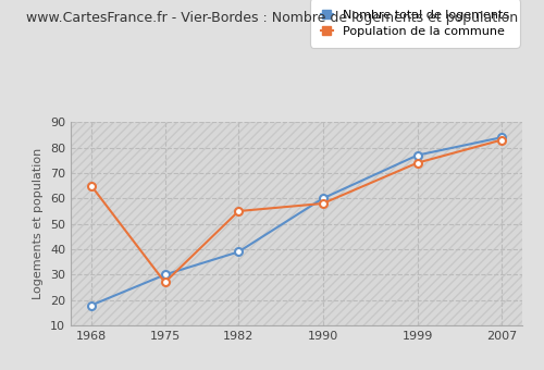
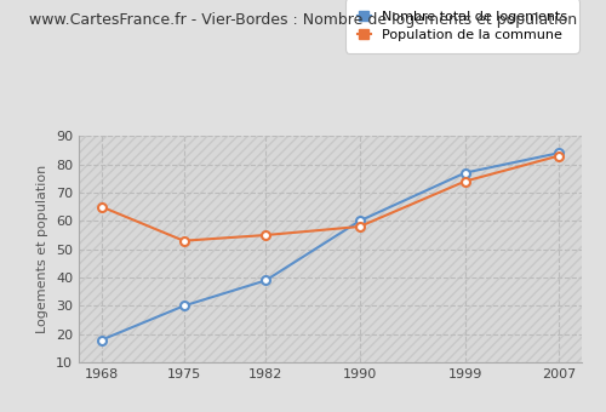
Population de la commune/1975: 27 -> 53
